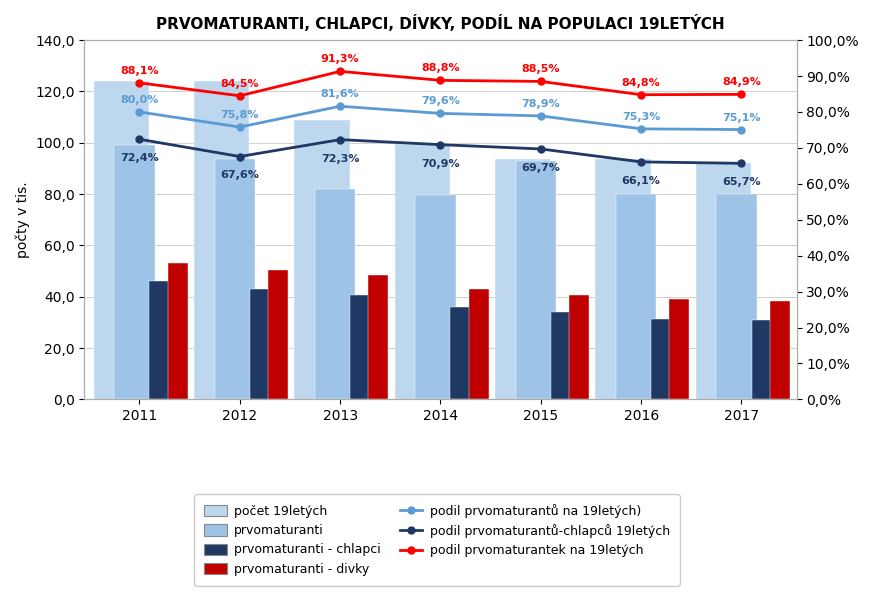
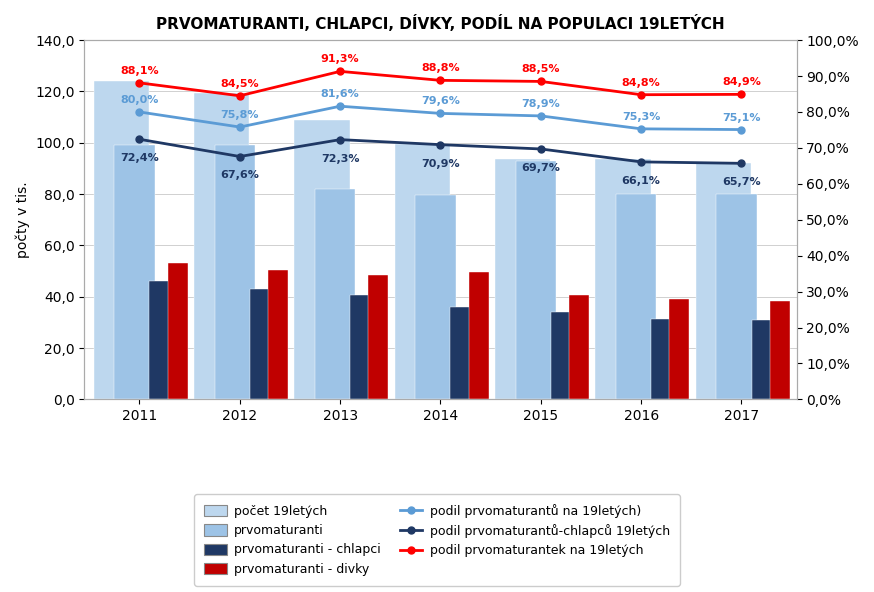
počet 19letých/2012: 124,0 -> 119,5
prvomaturanti/2012: 93,5 -> 99,0
prvomaturanti - divky/2014: 43,0 -> 49,5
